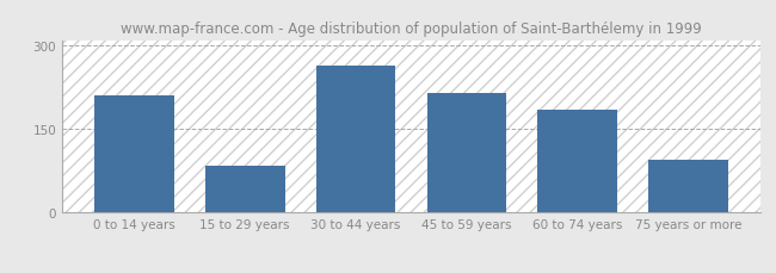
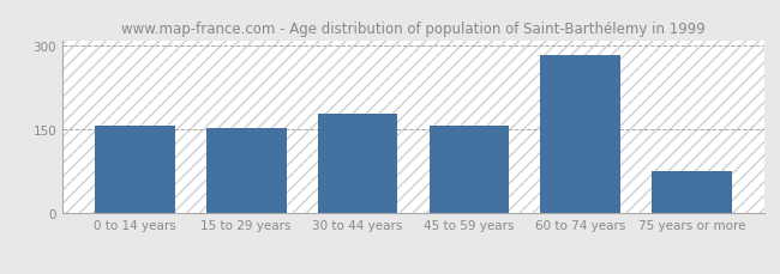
0 to 14 years: 210 -> 158
15 to 29 years: 85 -> 153
30 to 44 years: 265 -> 178
45 to 59 years: 215 -> 158
60 to 74 years: 185 -> 283
75 years or more: 95 -> 75
